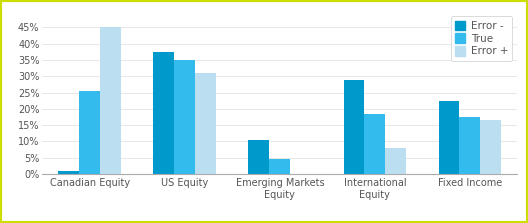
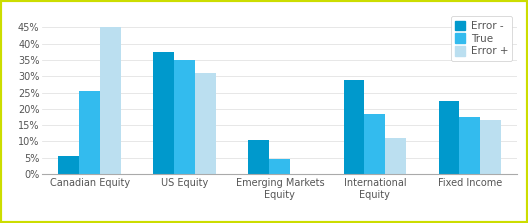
Error -/Canadian Equity: 1.0% -> 5.5%
Error +/International Equity: 8.0% -> 11.0%
